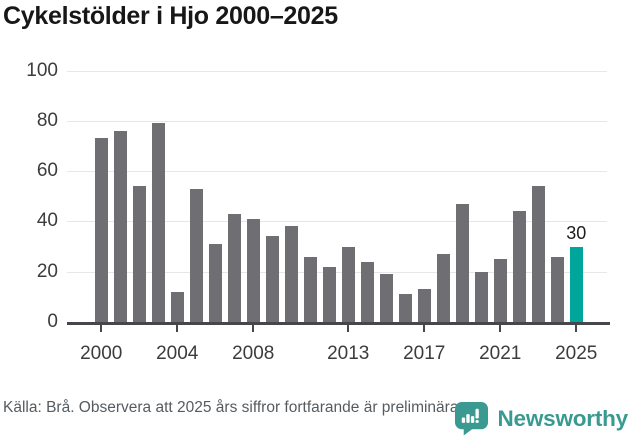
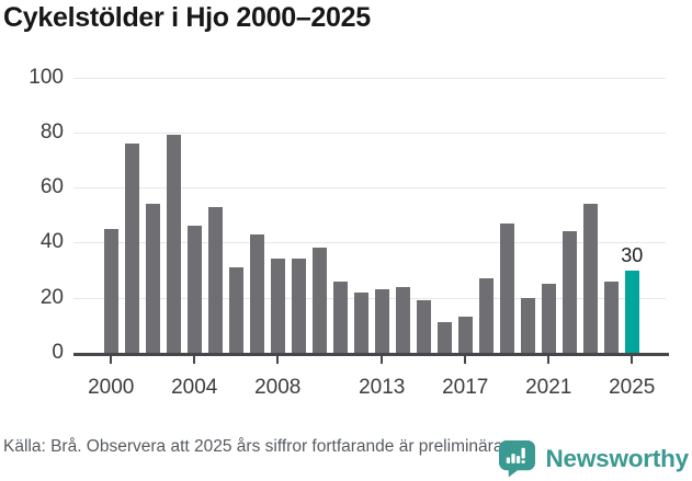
2000: 73 -> 45
2004: 12 -> 46
2008: 41 -> 34
2013: 30 -> 23
